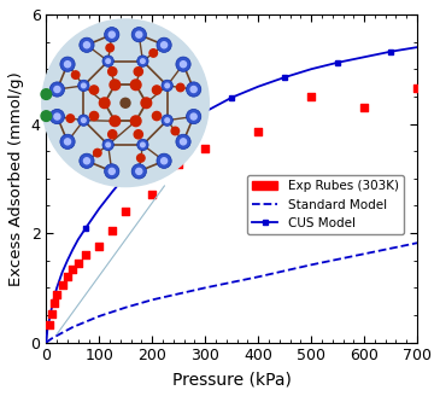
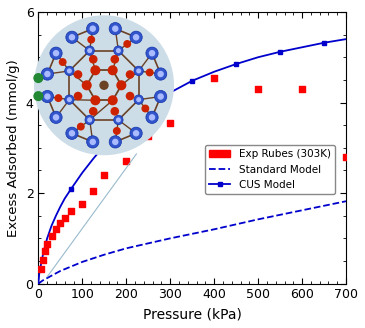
Exp Rubes (303K)/400: 3.85 -> 4.55
Exp Rubes (303K)/500: 4.50 -> 4.30
Exp Rubes (303K)/700: 4.65 -> 2.80
